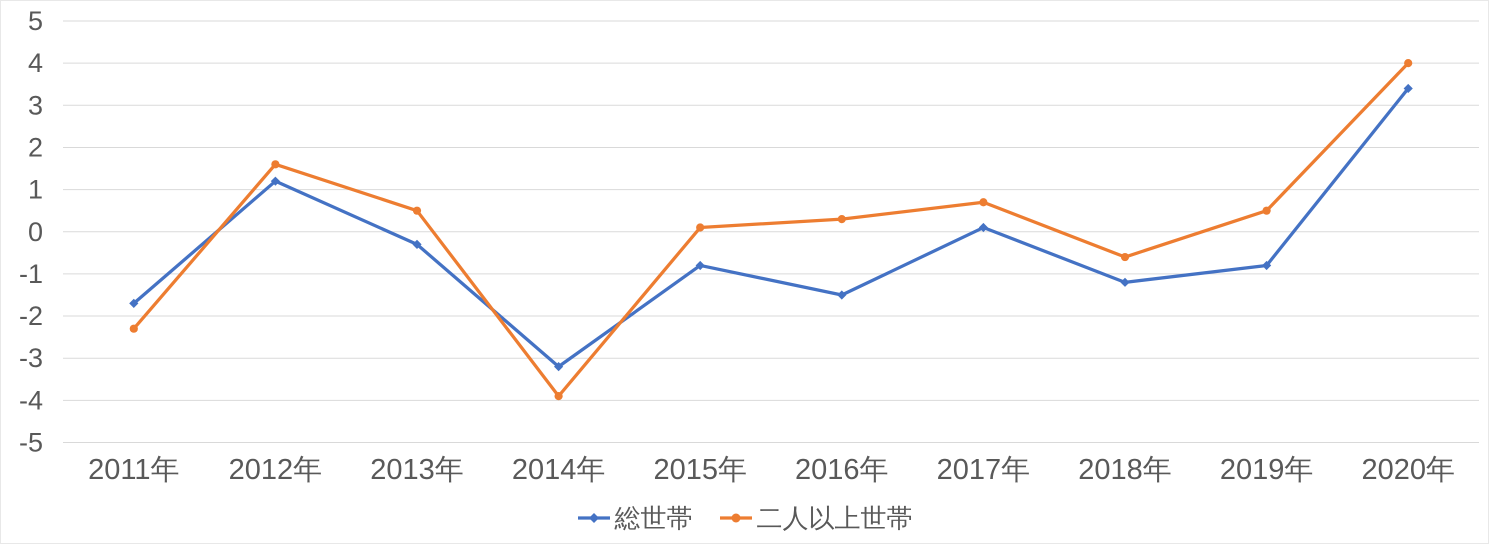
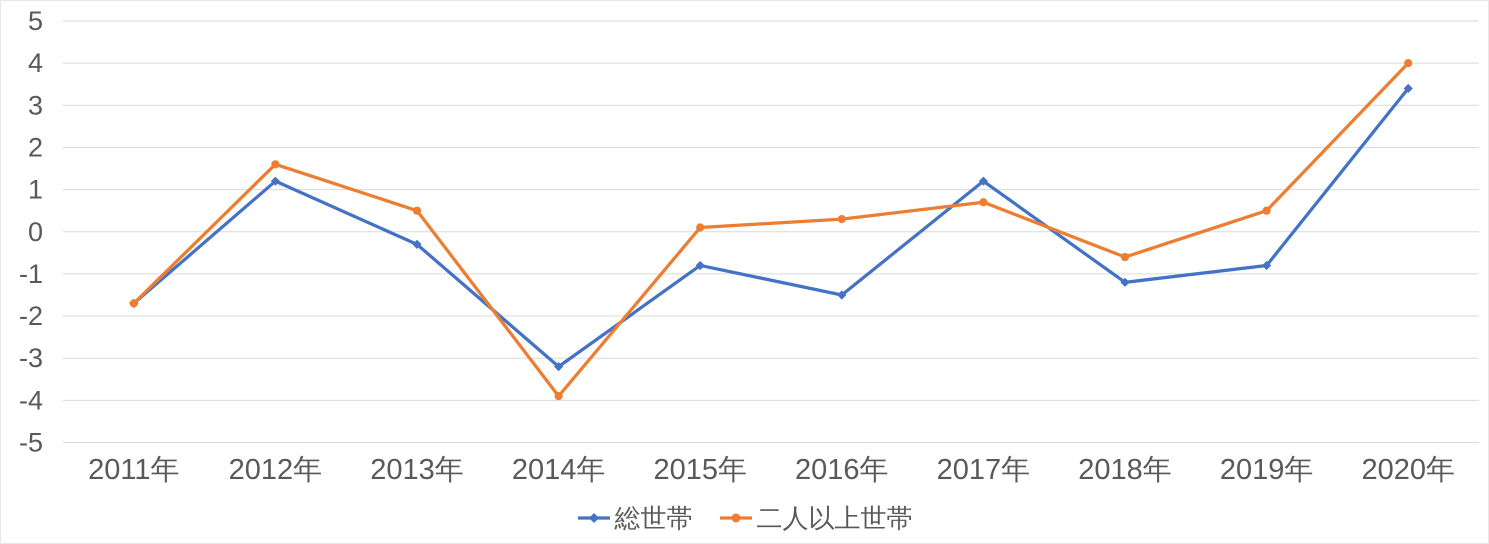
二人以上世帯/2011年: -2.3 -> -1.7
総世帯/2017年: 0.1 -> 1.2
